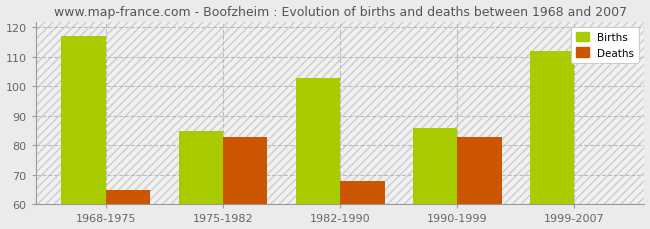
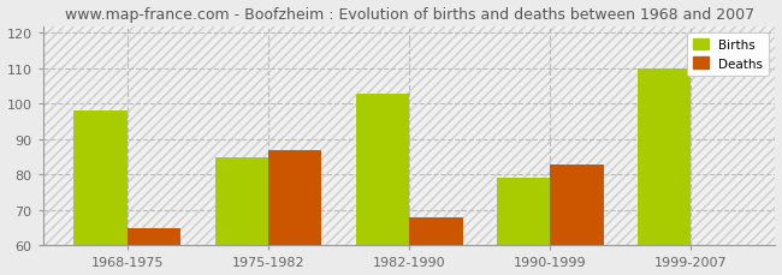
Births/1968-1975: 117 -> 98
Deaths/1975-1982: 83 -> 87
Births/1990-1999: 86 -> 79
Births/1999-2007: 112 -> 110
